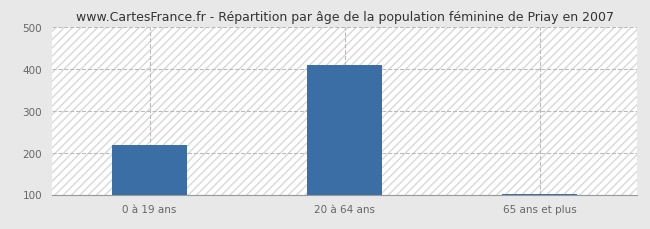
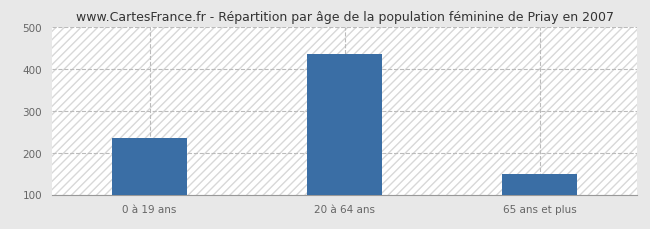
0 à 19 ans: 219 -> 235
20 à 64 ans: 409 -> 435
65 ans et plus: 102 -> 150
